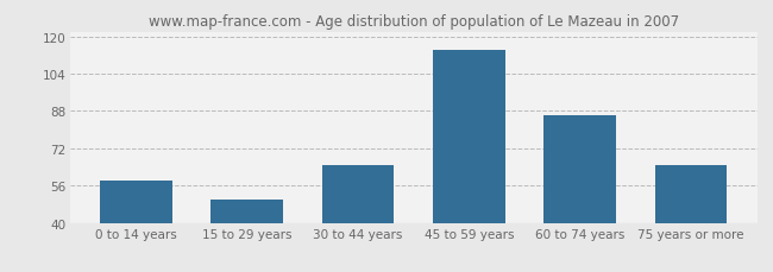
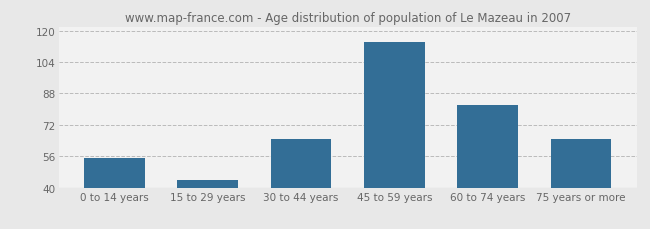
0 to 14 years: 58 -> 55
15 to 29 years: 50 -> 44
60 to 74 years: 86 -> 82
